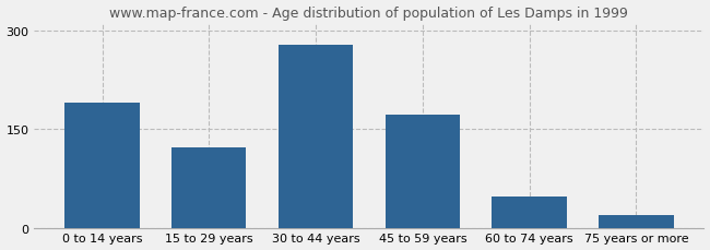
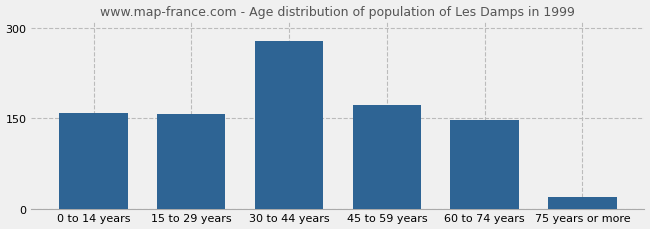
0 to 14 years: 190 -> 158
15 to 29 years: 122 -> 156
60 to 74 years: 48 -> 147
